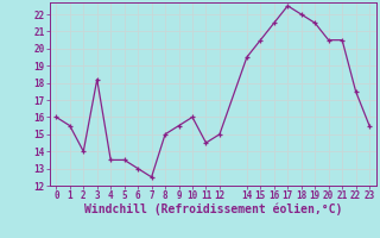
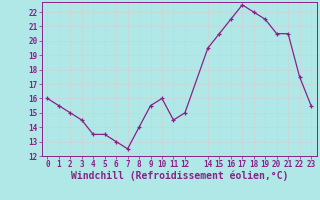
2: 14.0 -> 15.0
3: 18.2 -> 14.5
8: 15.0 -> 14.0
